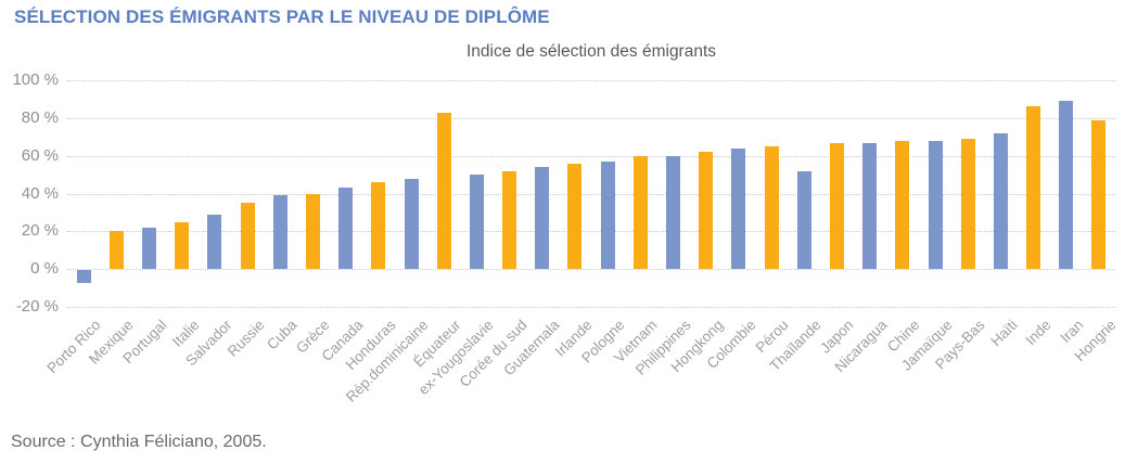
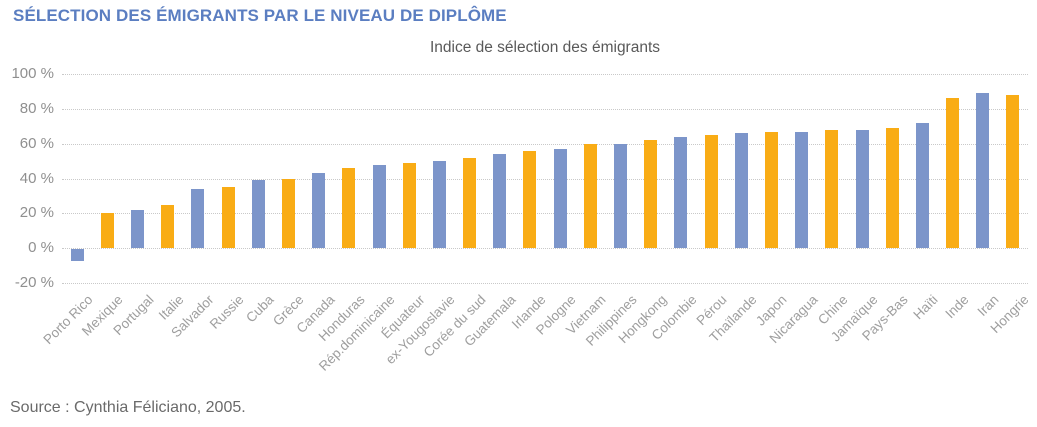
Salvador: 29% -> 34%
Équateur: 83% -> 49%
Thaïlande: 52% -> 66%
Hongrie: 79% -> 88%
